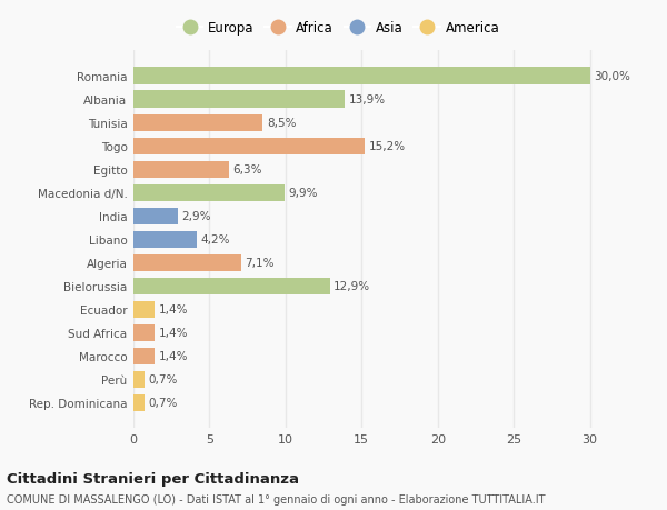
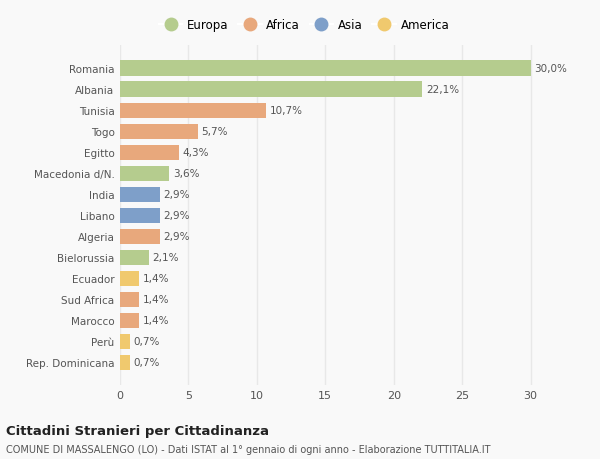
Albania: 13,9% -> 22,1%
Tunisia: 8,5% -> 10,7%
Togo: 15,2% -> 5,7%
Egitto: 6,3% -> 4,3%
Macedonia d/N.: 9,9% -> 3,6%
Libano: 4,2% -> 2,9%
Algeria: 7,1% -> 2,9%
Bielorussia: 12,9% -> 2,1%
